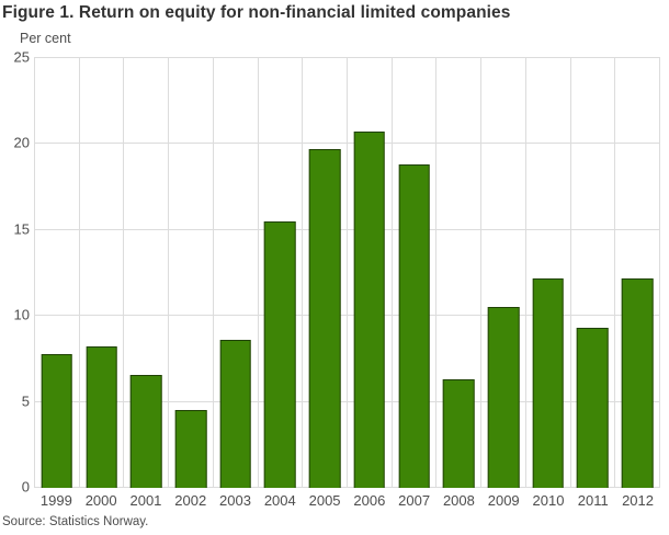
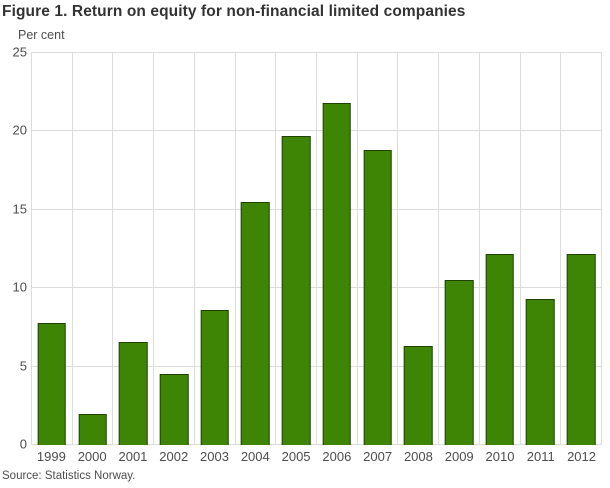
2000: 8.2 -> 2.0
2006: 20.7 -> 21.8
